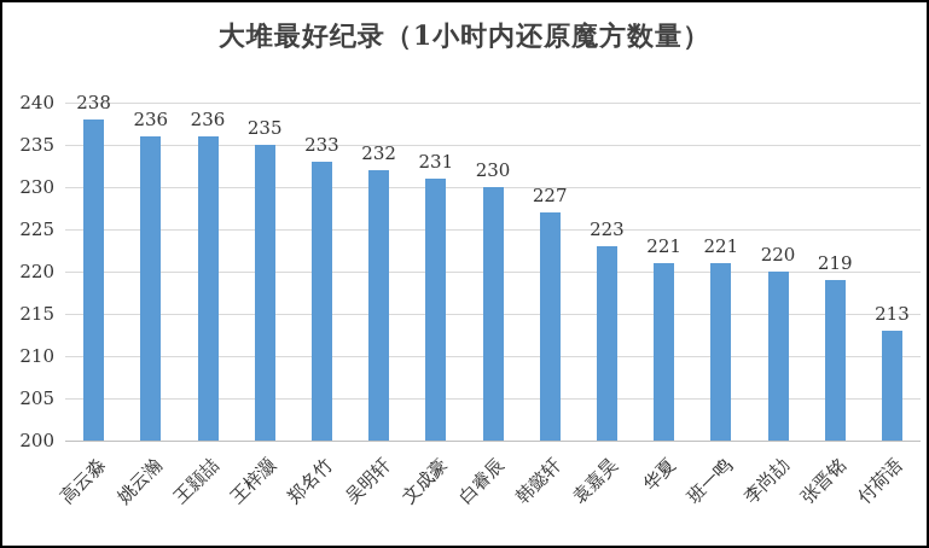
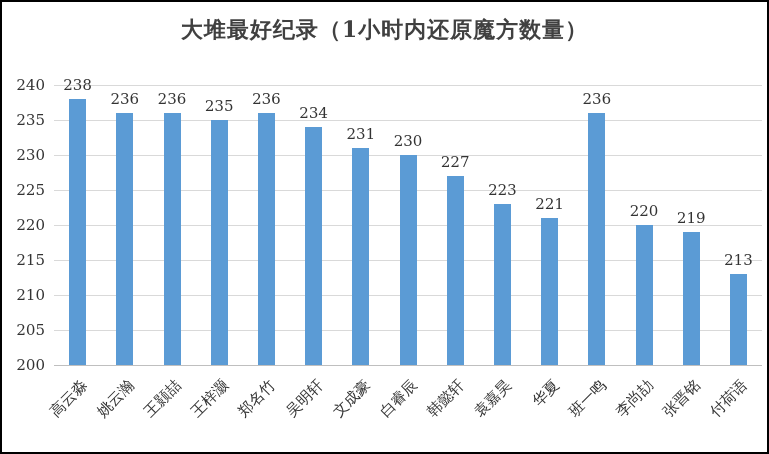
郑名竹: 233 -> 236
吴明轩: 232 -> 234
班一鸣: 221 -> 236
